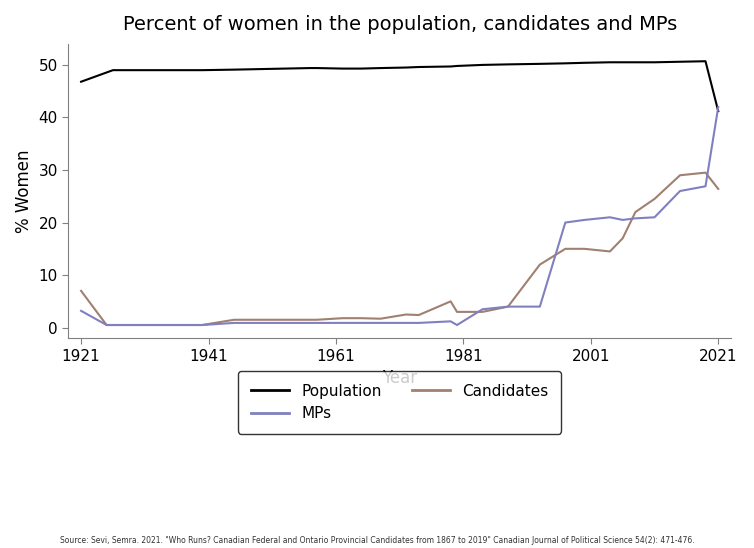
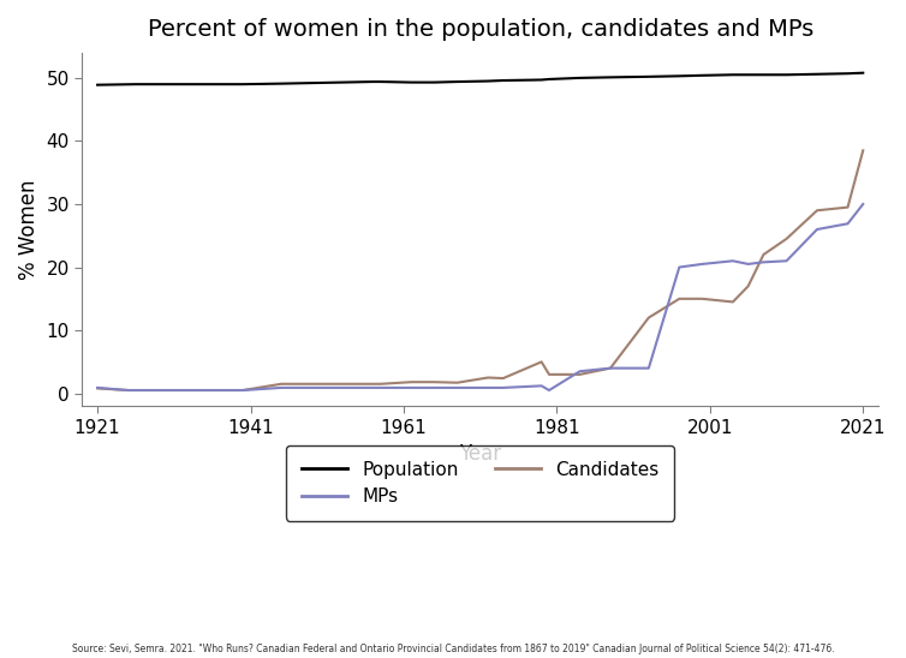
Population/1921: 46.8 -> 48.9
Candidates/1921: 7.0 -> 0.8
MPs/1921: 3.2 -> 0.9
Population/2021: 41.2 -> 50.8
Candidates/2021: 26.4 -> 38.5
MPs/2021: 42.0 -> 30.0
